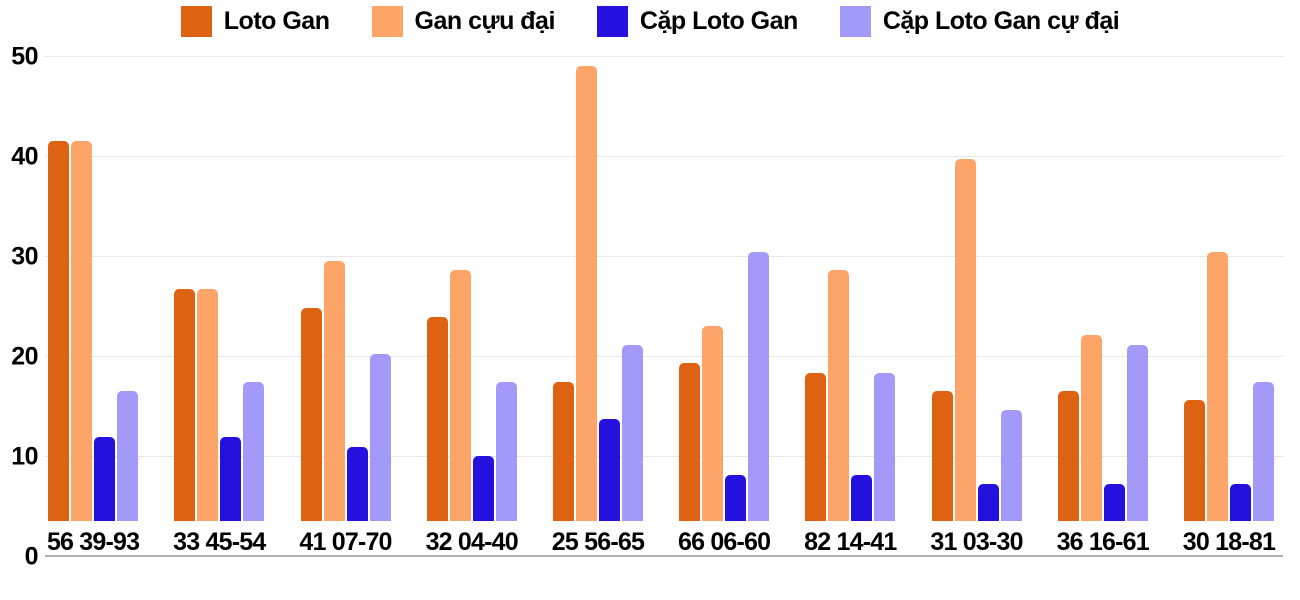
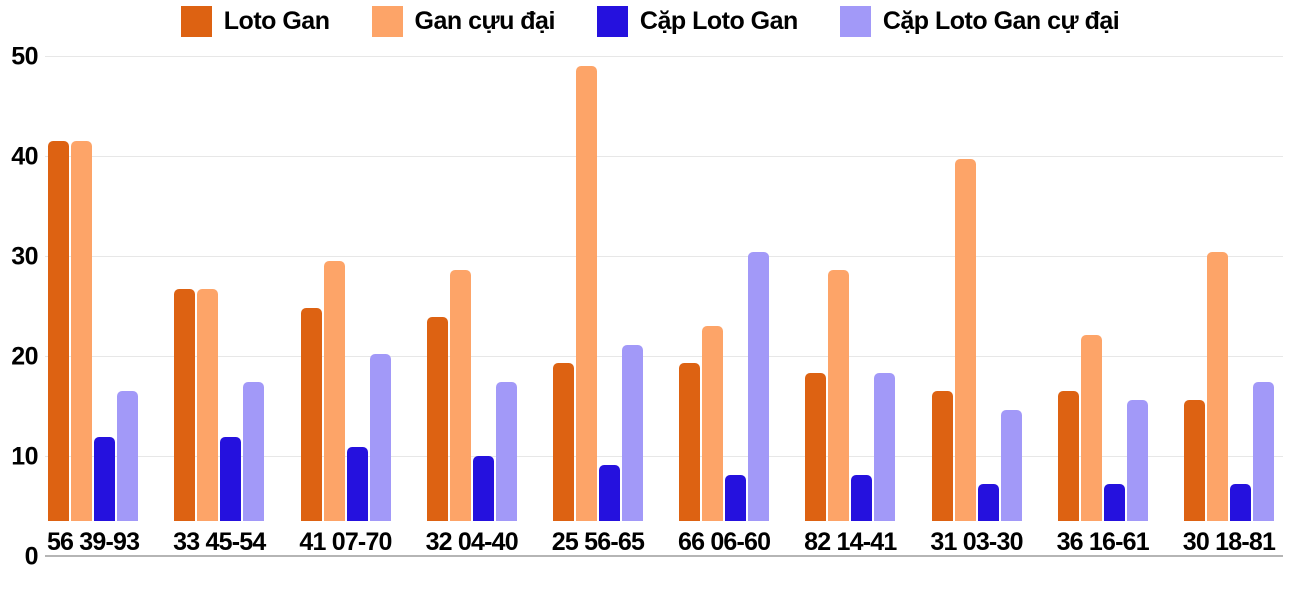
Loto Gan/25 56-65: 15 -> 17
Cặp Loto Gan/25 56-65: 11 -> 6
Cặp Loto Gan cự đại/36 16-61: 19 -> 13
